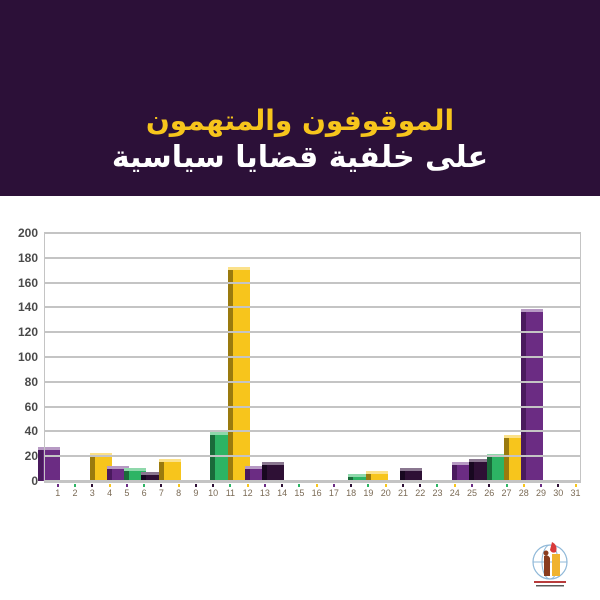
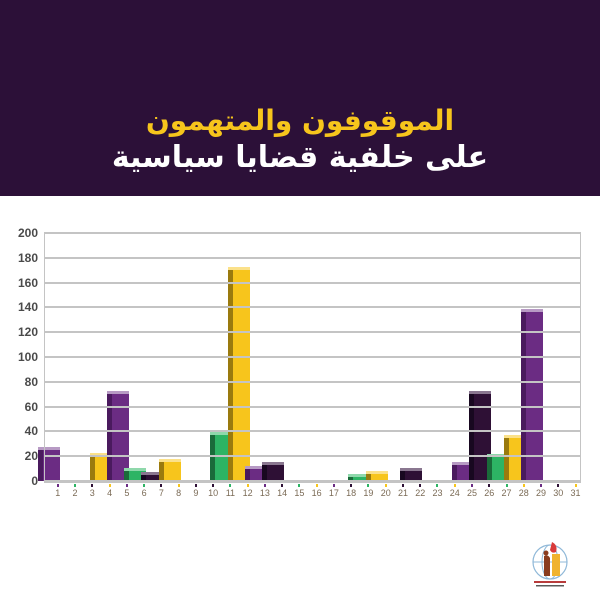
5: 10 -> 70
26: 15 -> 70
